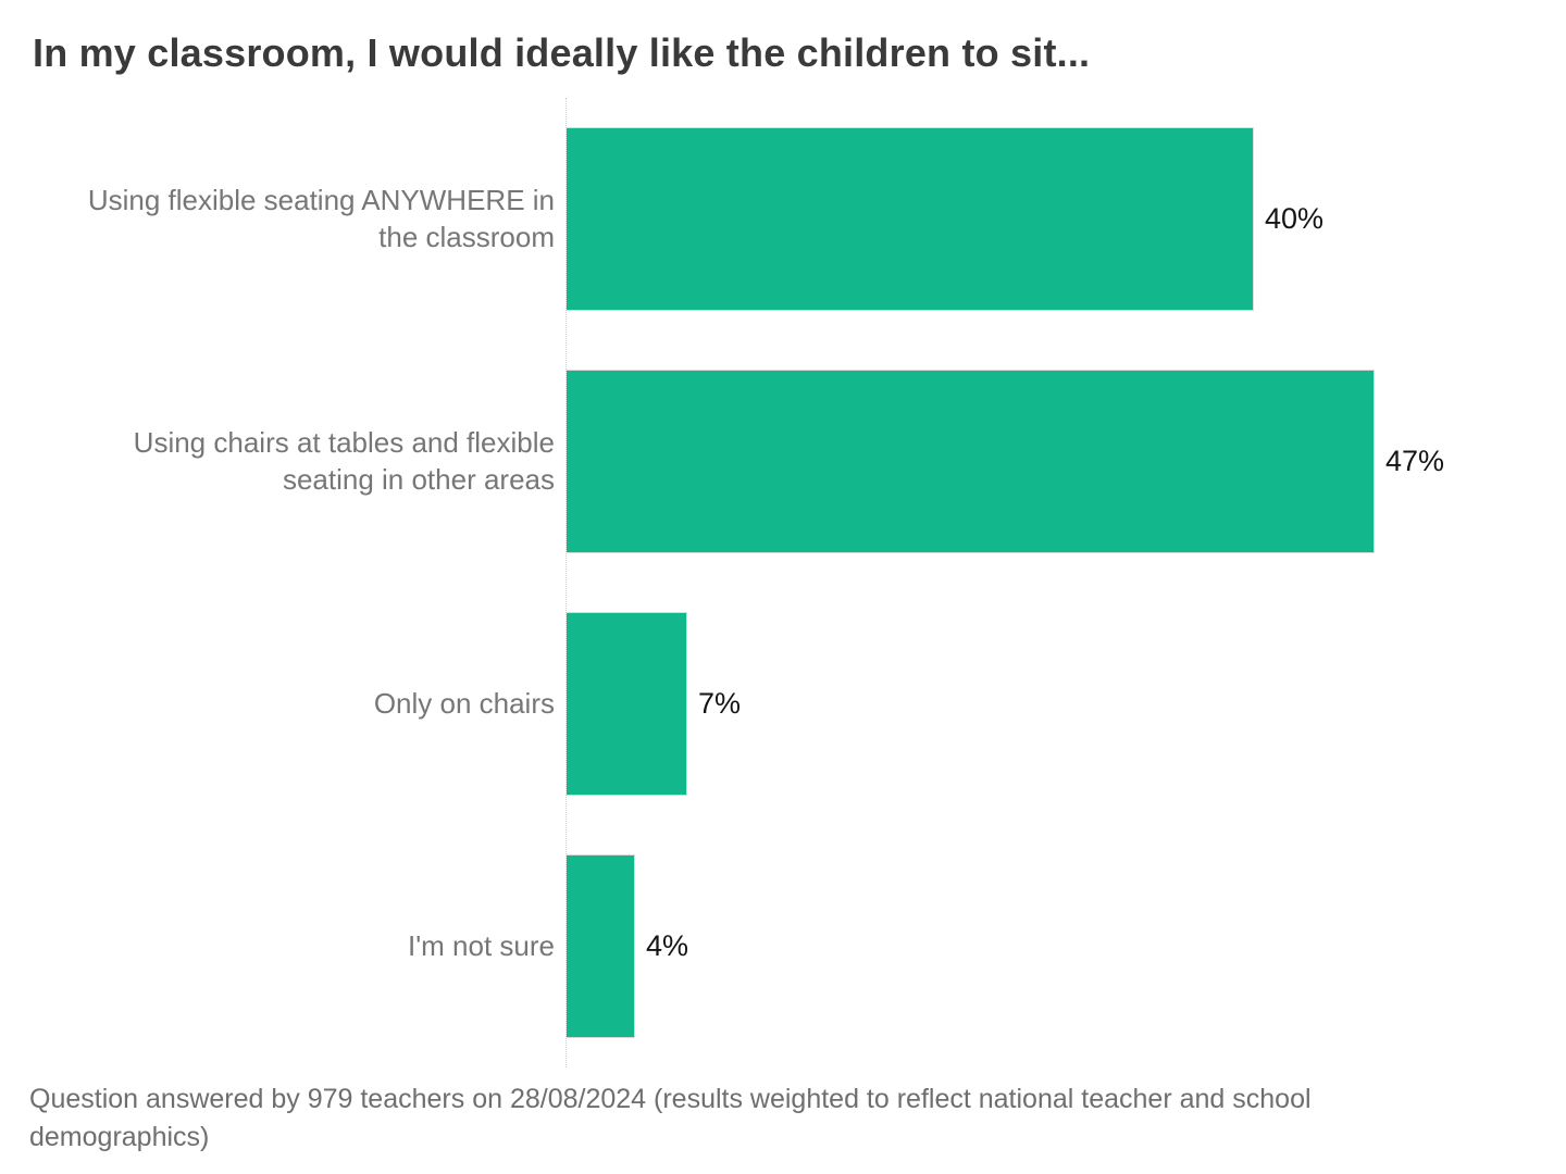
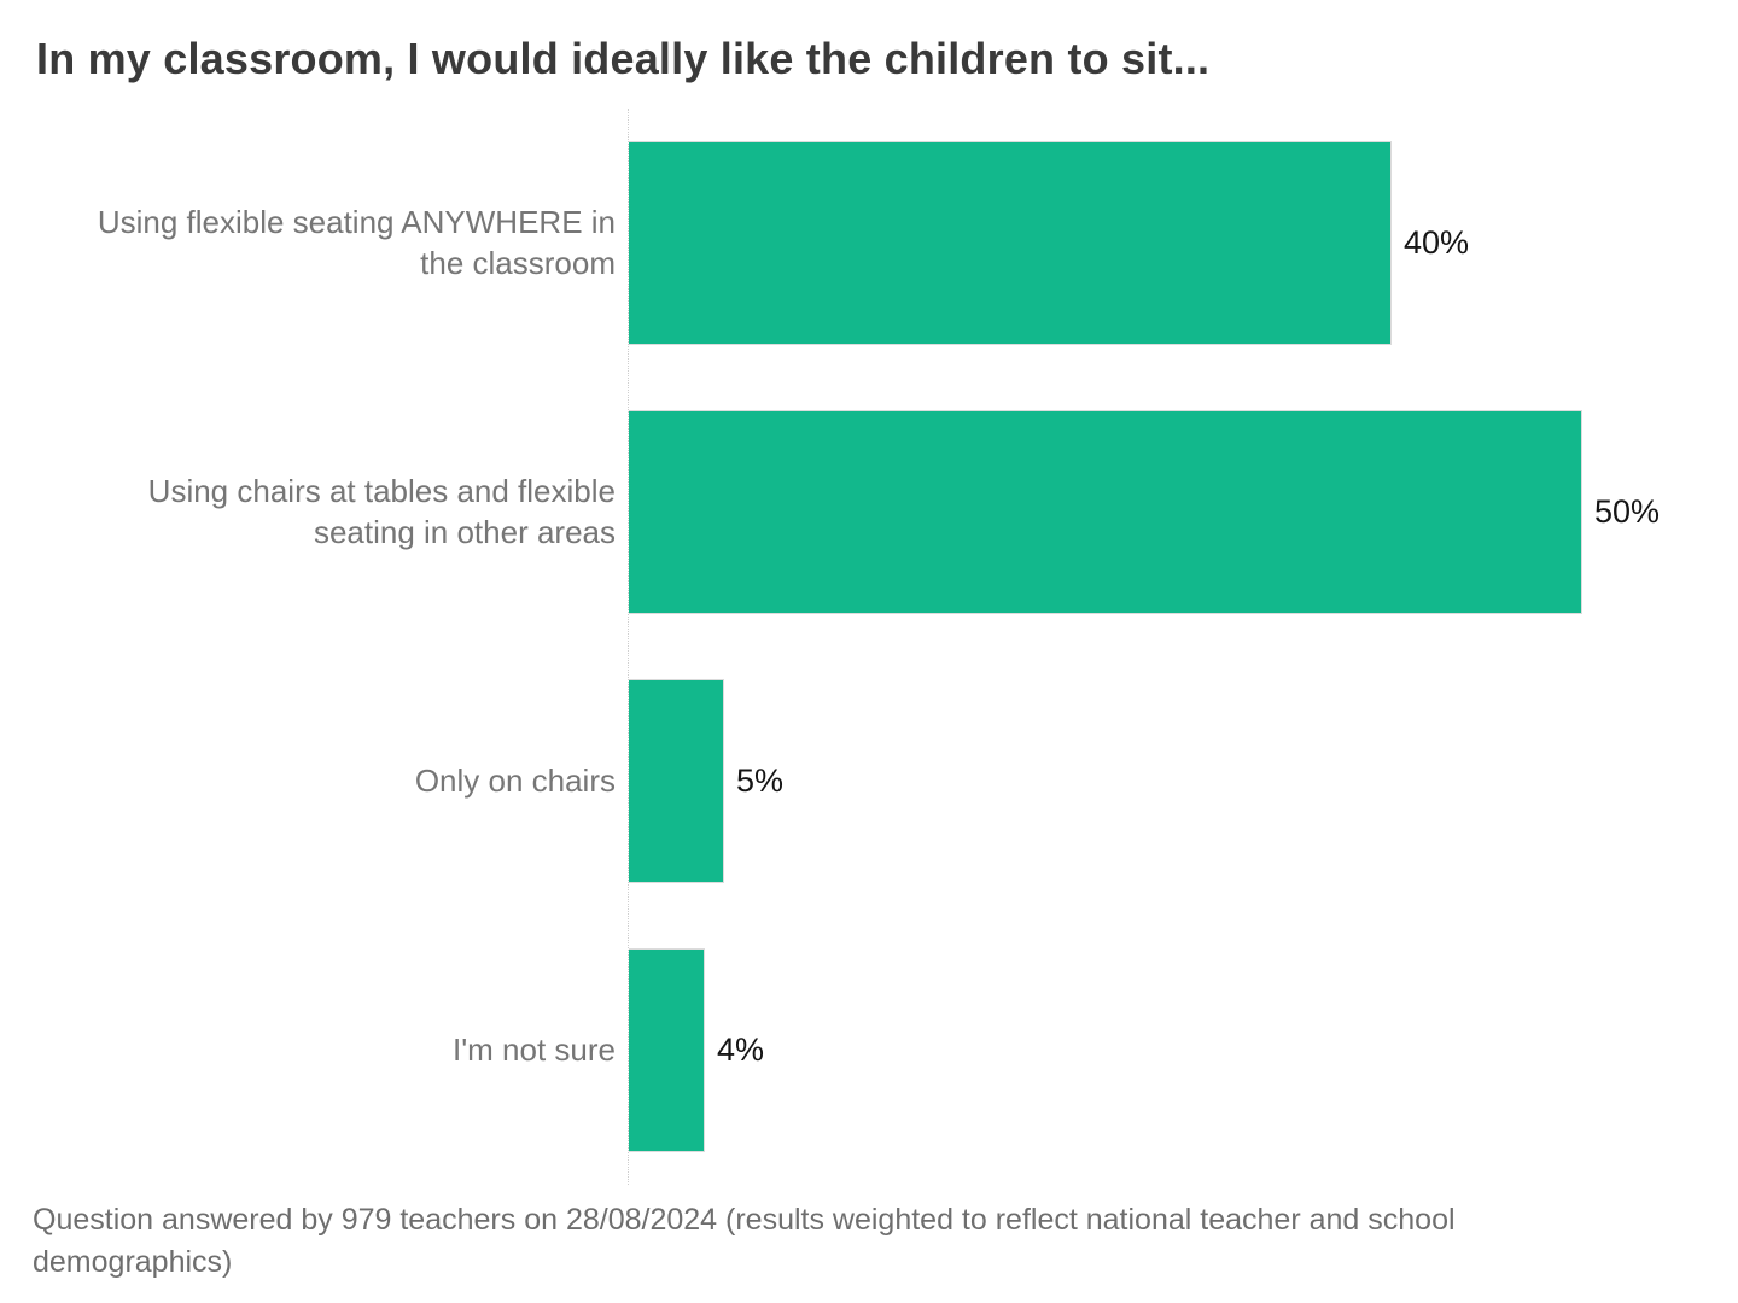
Using chairs at tables and flexible seating in other areas: 47% -> 50%
Only on chairs: 7% -> 5%
